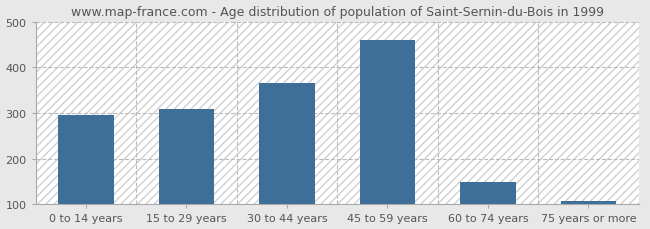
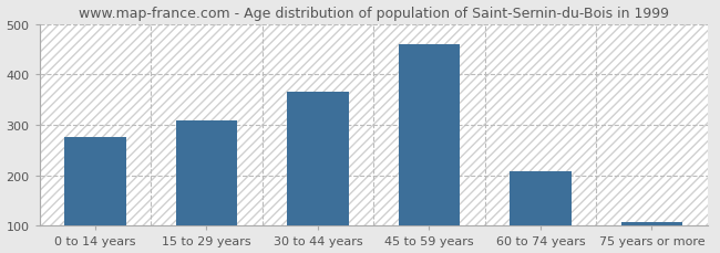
0 to 14 years: 295 -> 275
60 to 74 years: 150 -> 208
